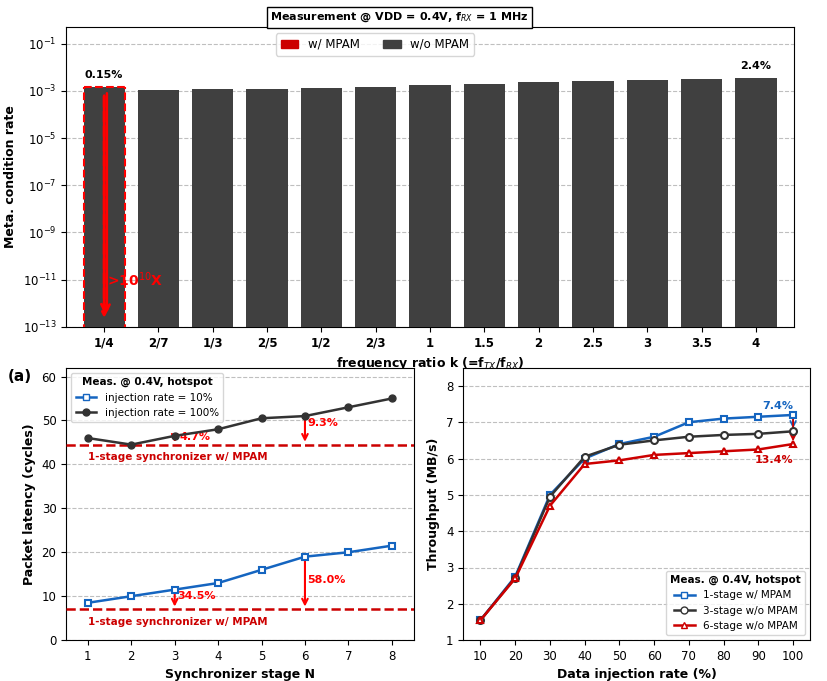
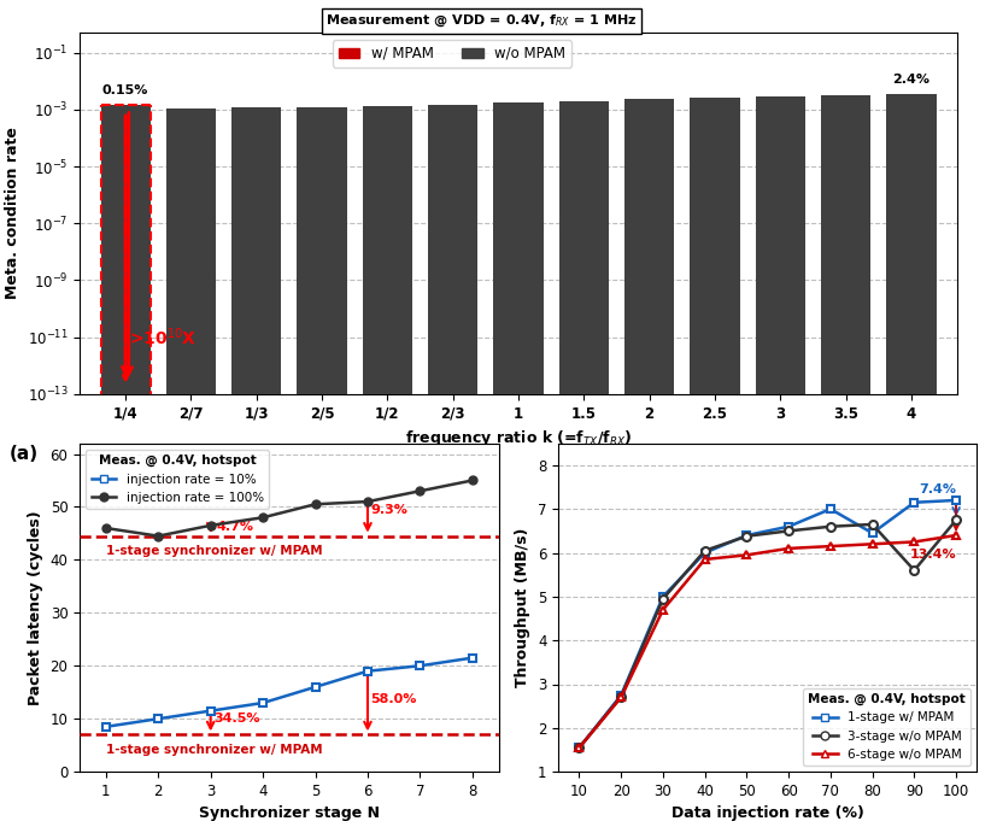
1-stage w/ MPAM/80: 7.10 -> 6.45
3-stage w/o MPAM/90: 6.68 -> 5.60
